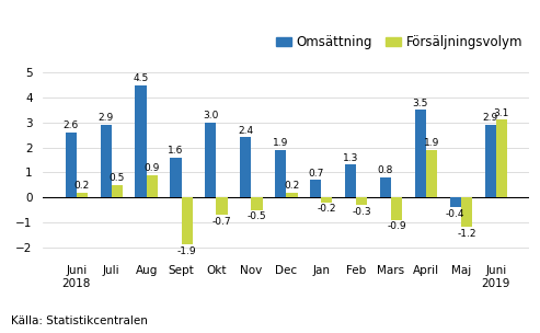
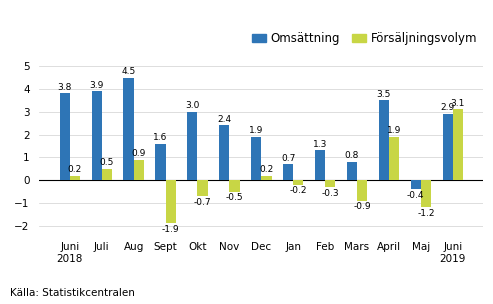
Omsättning/Juni 2018: 2.6 -> 3.8
Omsättning/Juli: 2.9 -> 3.9
